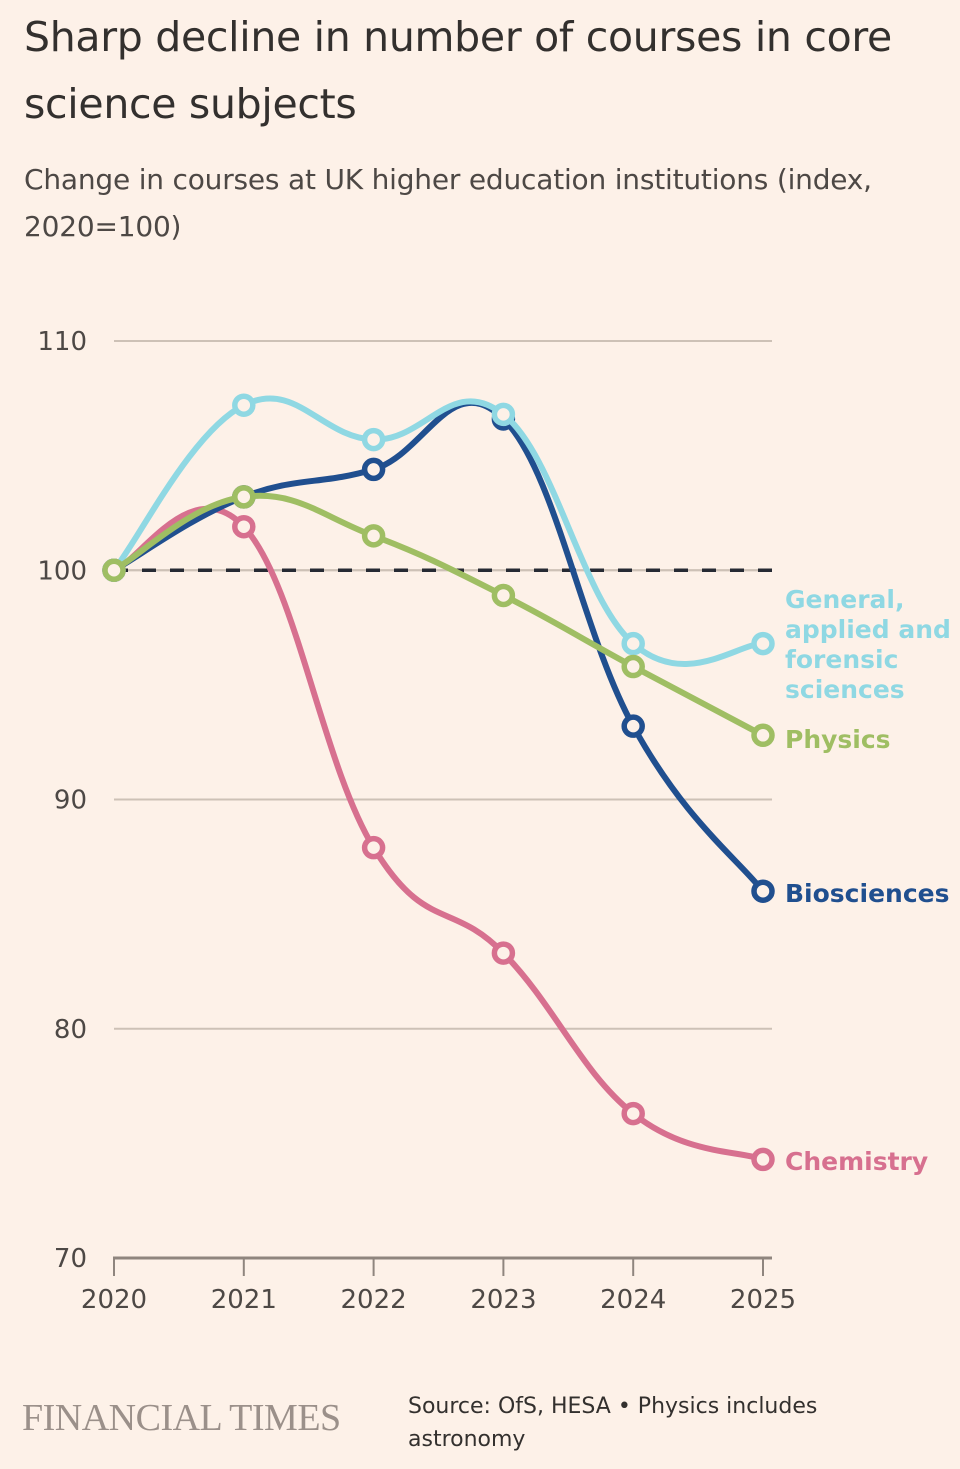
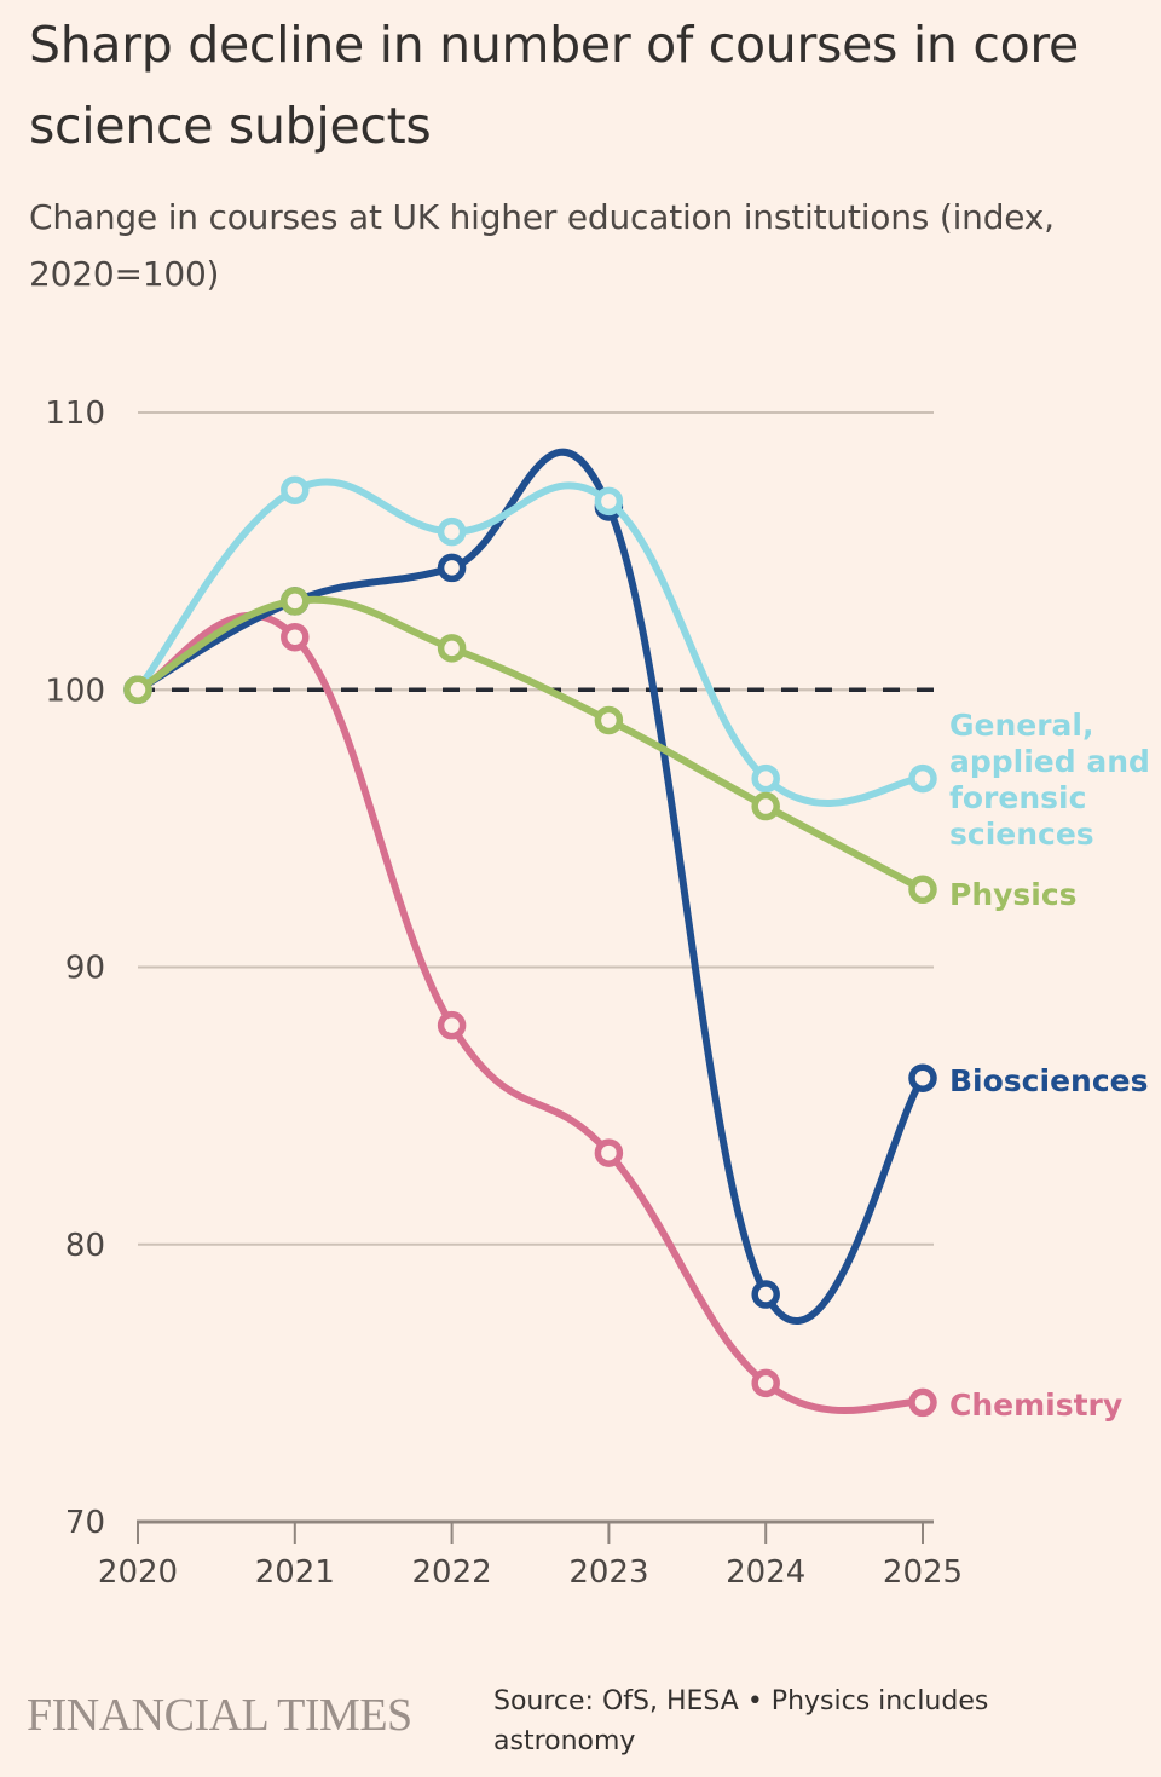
Biosciences/2024: 93.2 -> 78.2
Chemistry/2024: 76.3 -> 75.0
